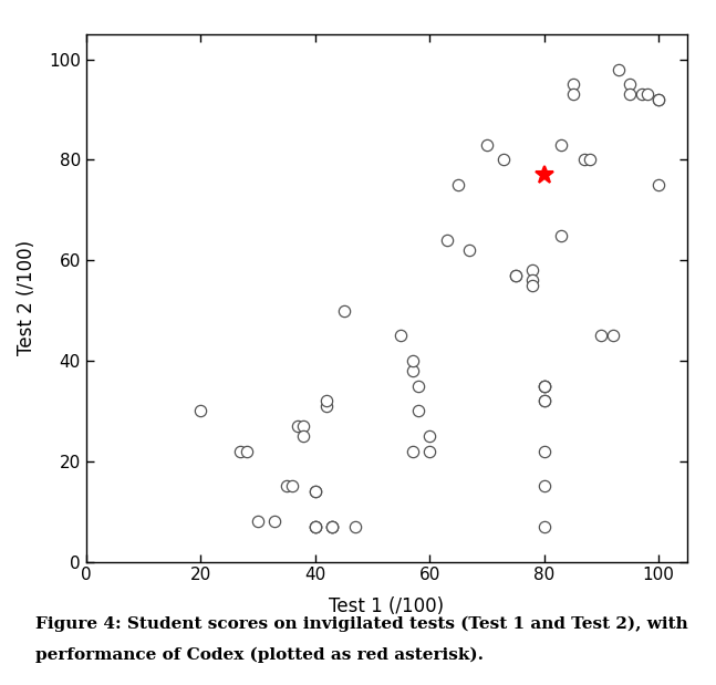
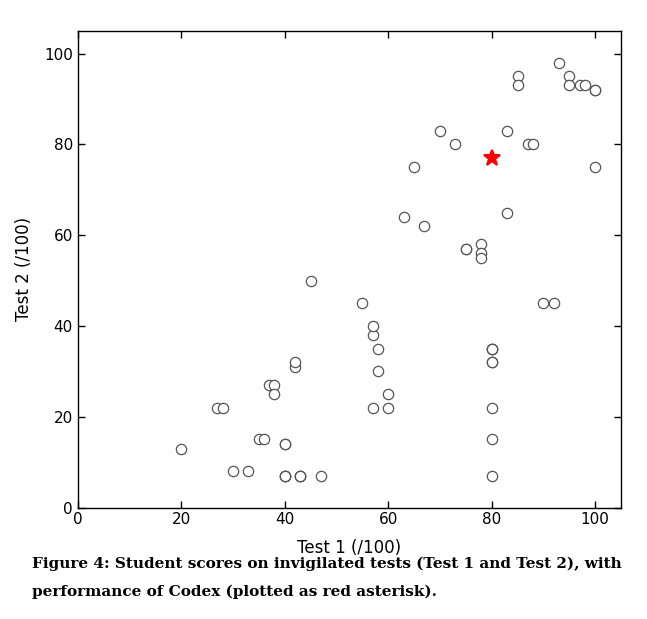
20: 30 -> 13
